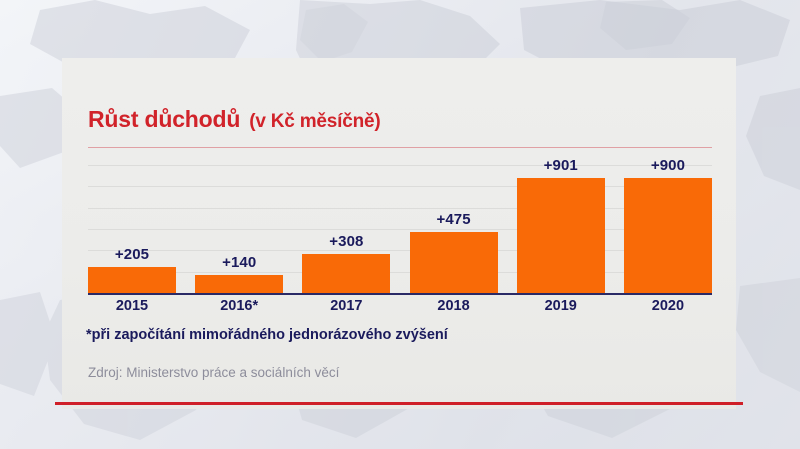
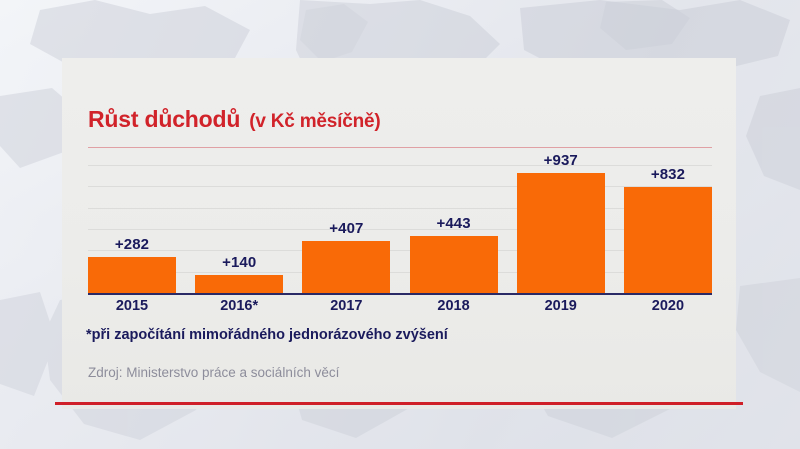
2015: +205 -> +282
2017: +308 -> +407
2018: +475 -> +443
2019: +901 -> +937
2020: +900 -> +832
